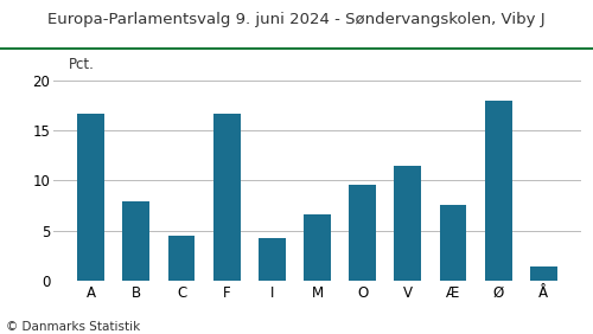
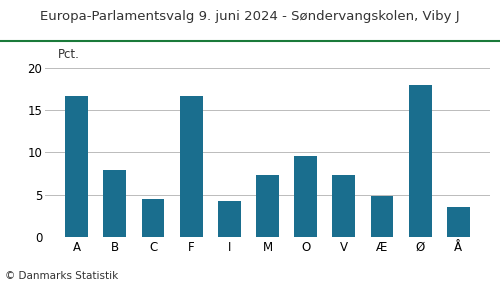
M: 6.6 -> 7.3
V: 11.4 -> 7.3
Æ: 7.6 -> 4.8
Å: 1.4 -> 3.5
